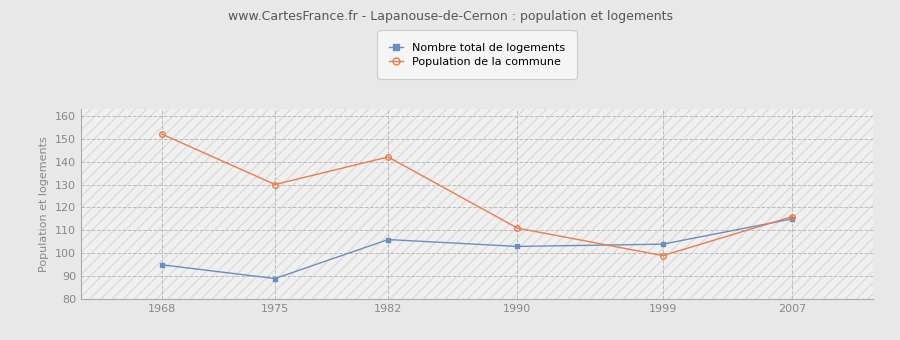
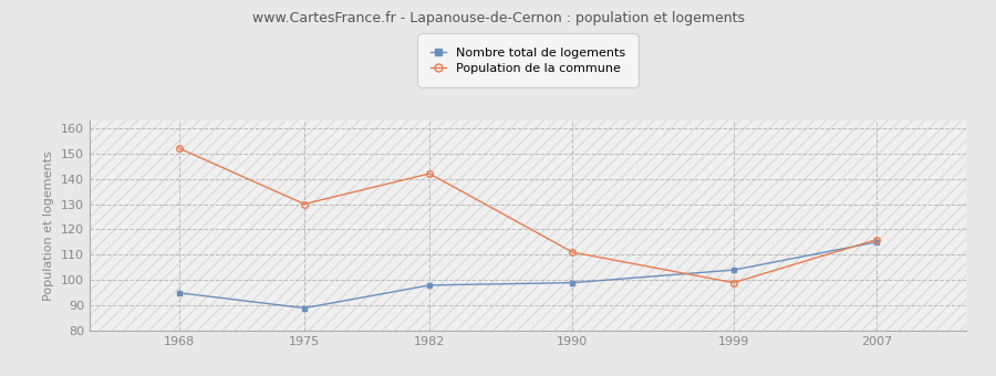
Nombre total de logements/1982: 106 -> 98
Nombre total de logements/1990: 103 -> 99
